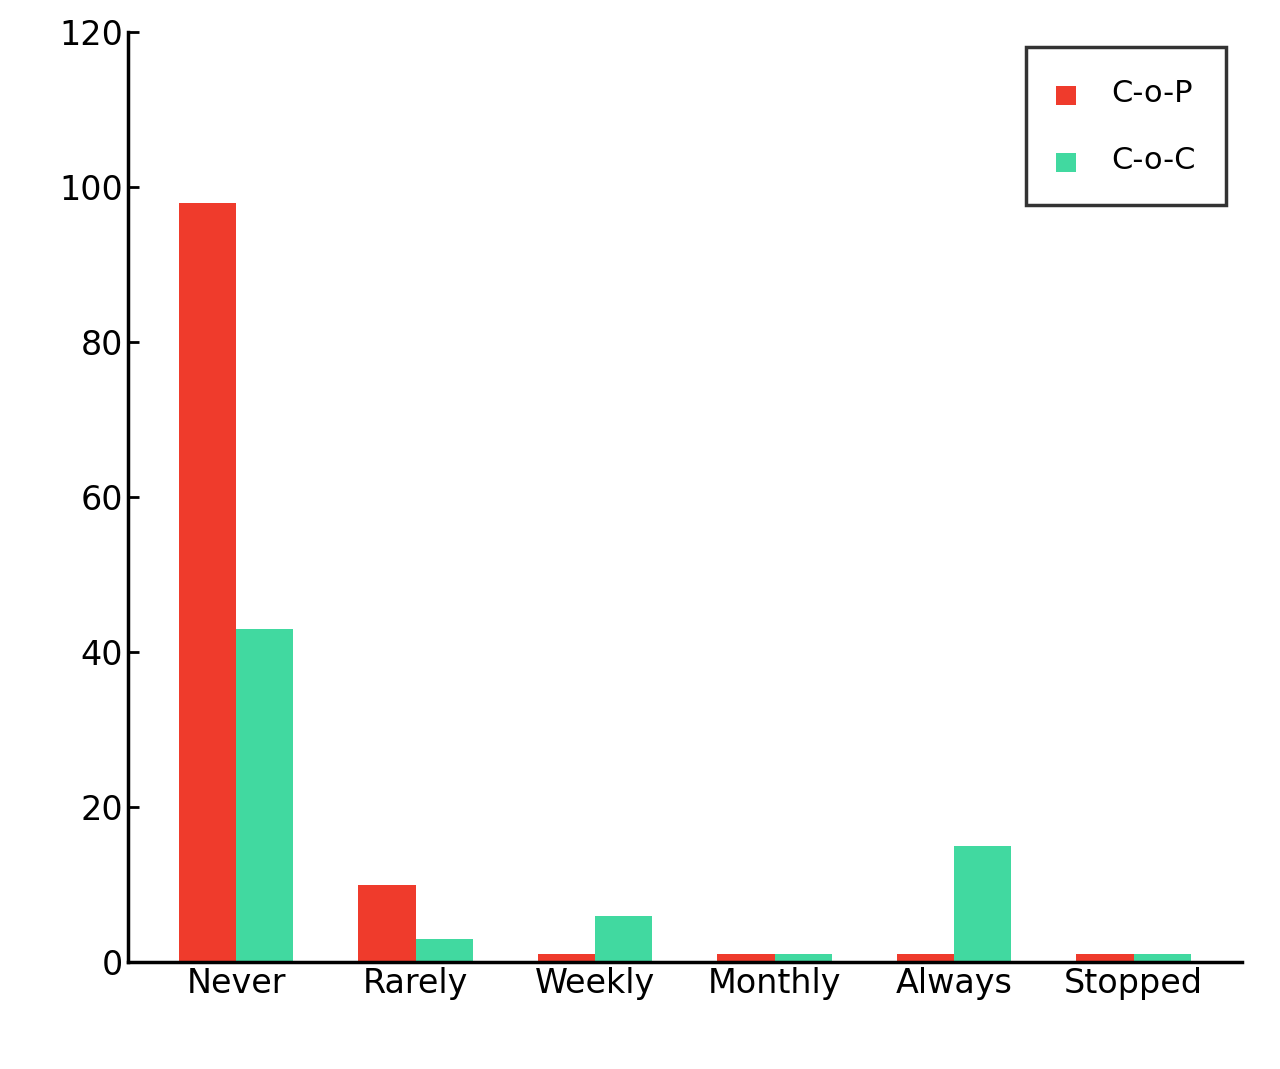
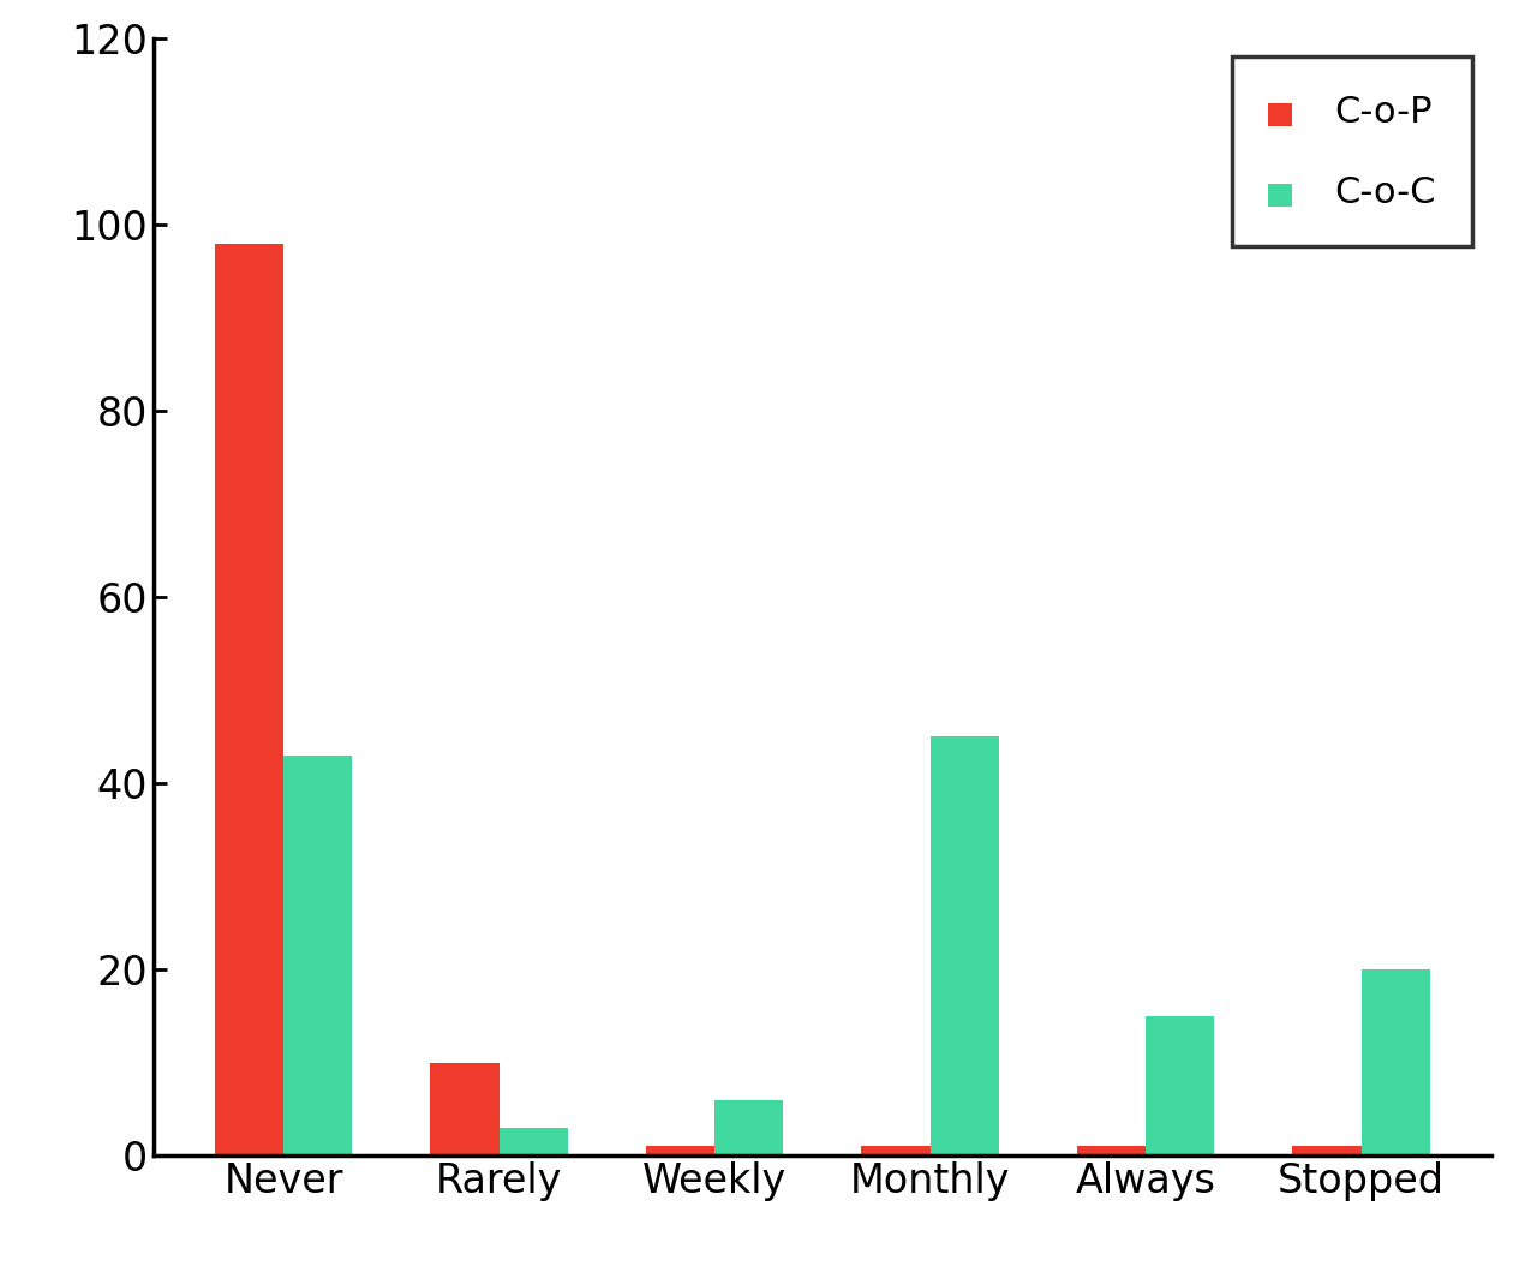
C-o-C/Monthly: 1 -> 45
C-o-C/Stopped: 1 -> 20
